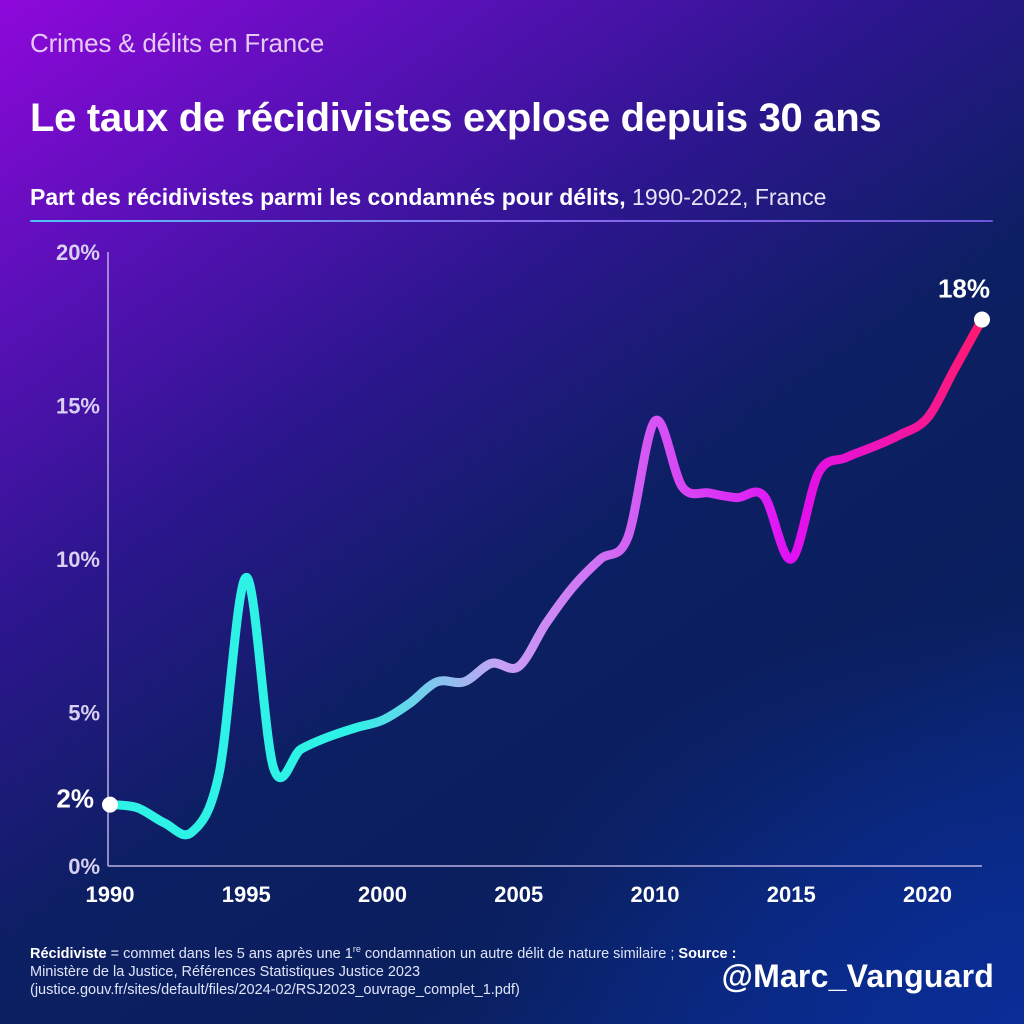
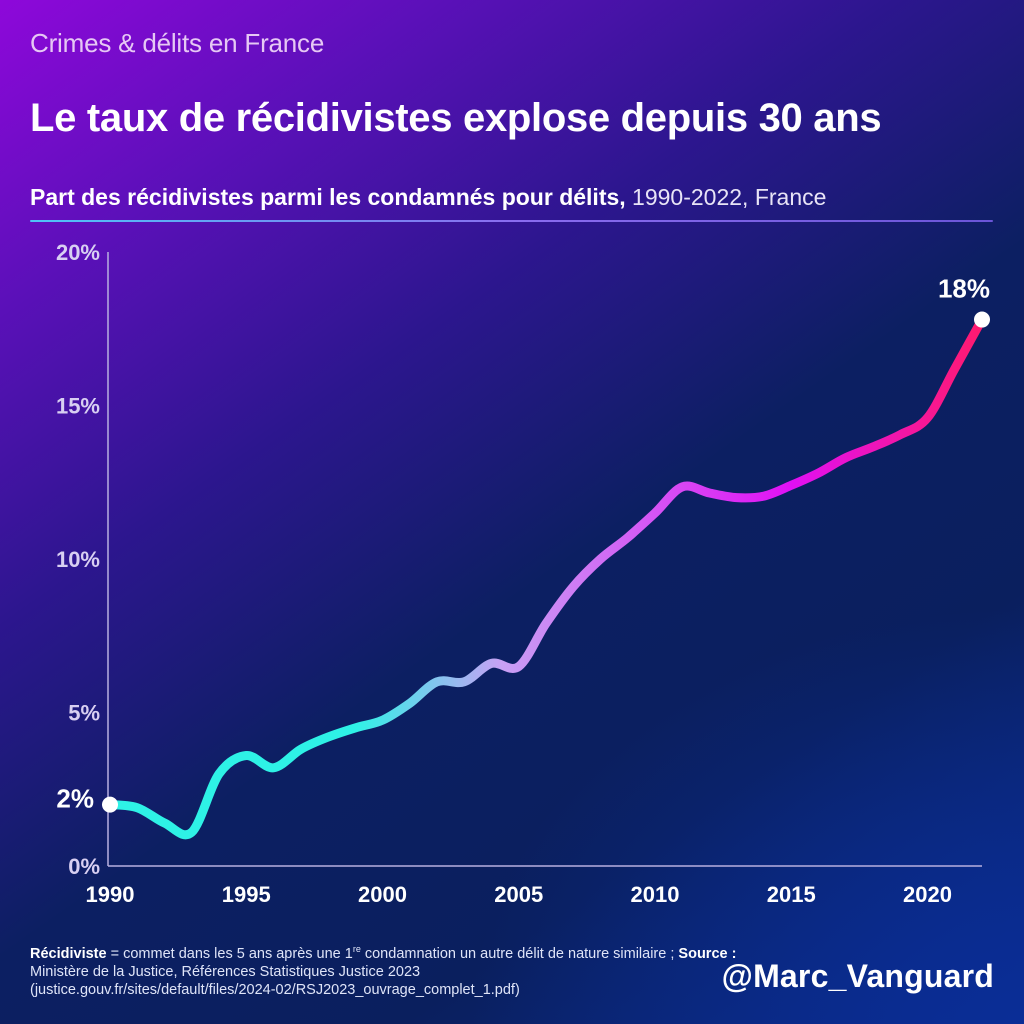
1995: 9.4% -> 3.6%
2010: 14.5% -> 11.5%
2015: 10.0% -> 12.4%
